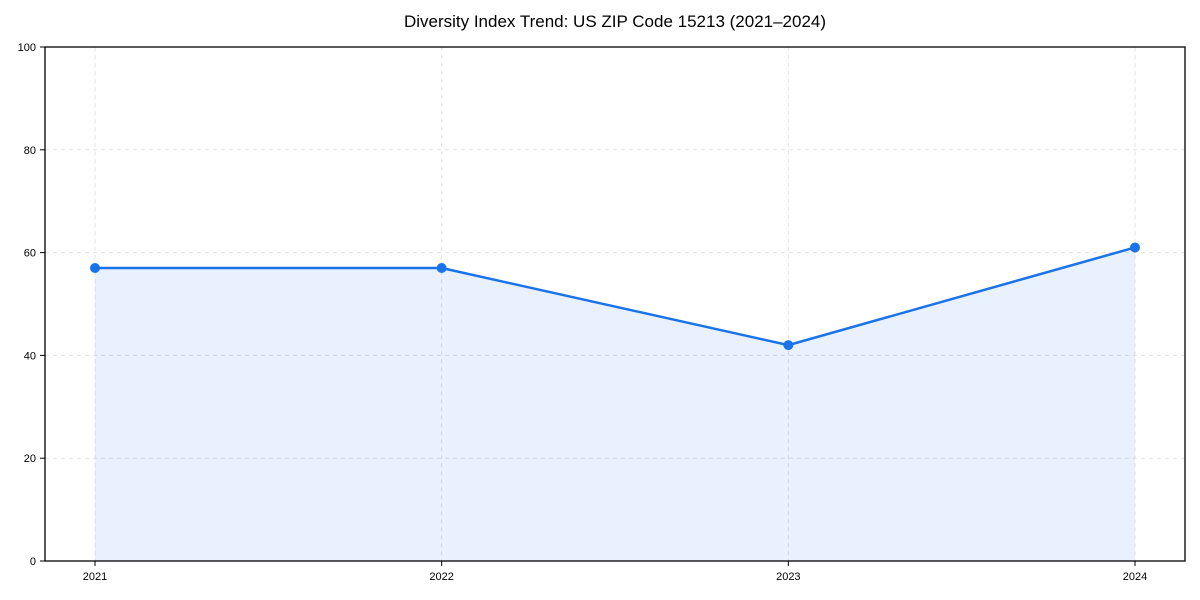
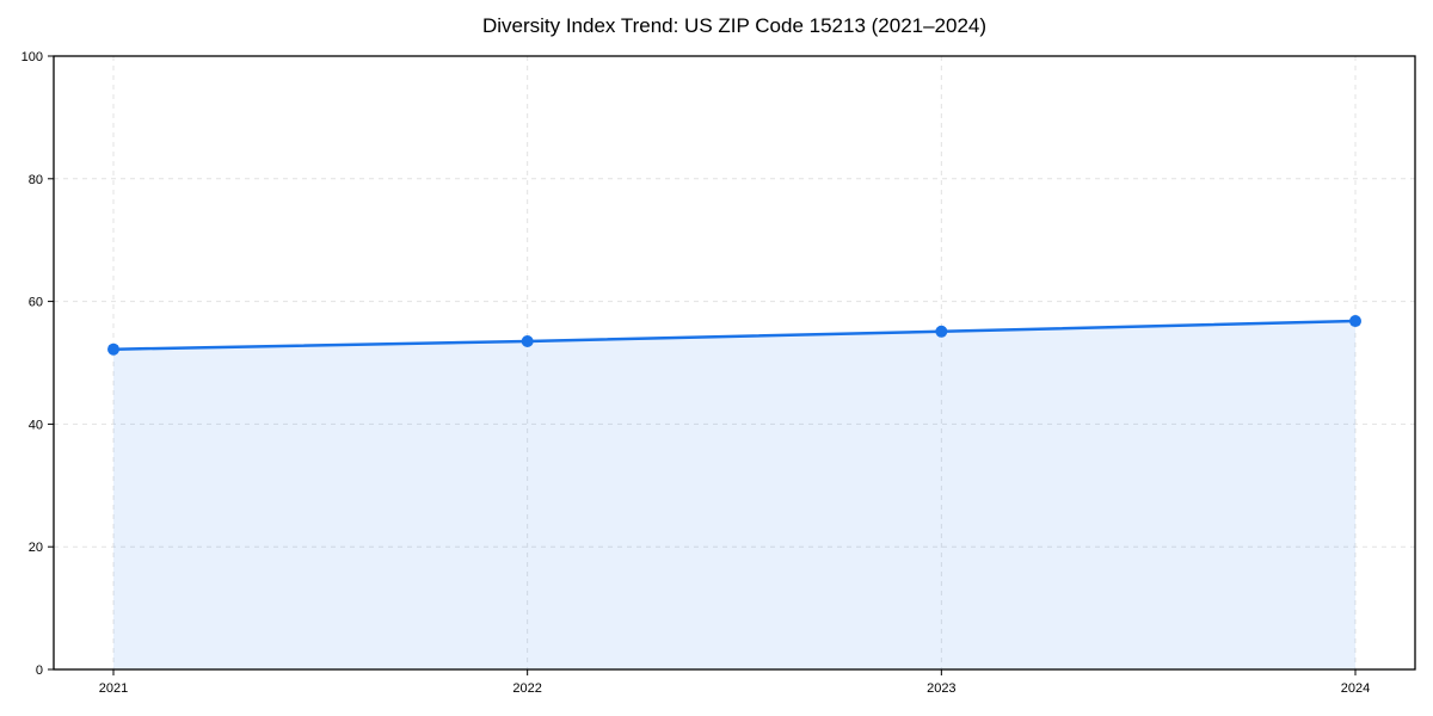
2021: 57 -> 52
2022: 57 -> 54
2023: 42 -> 55
2024: 61 -> 57
